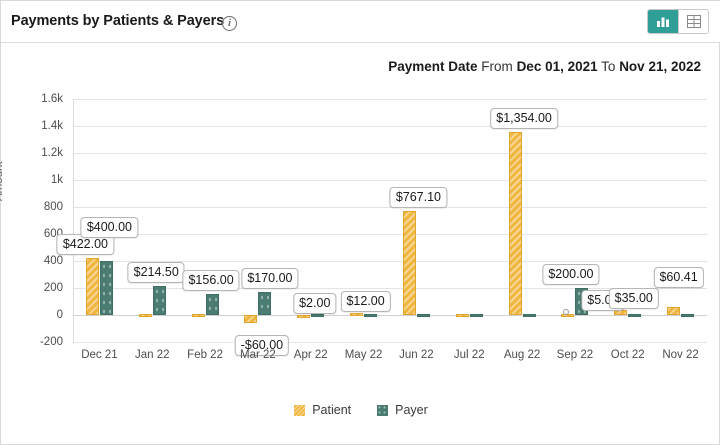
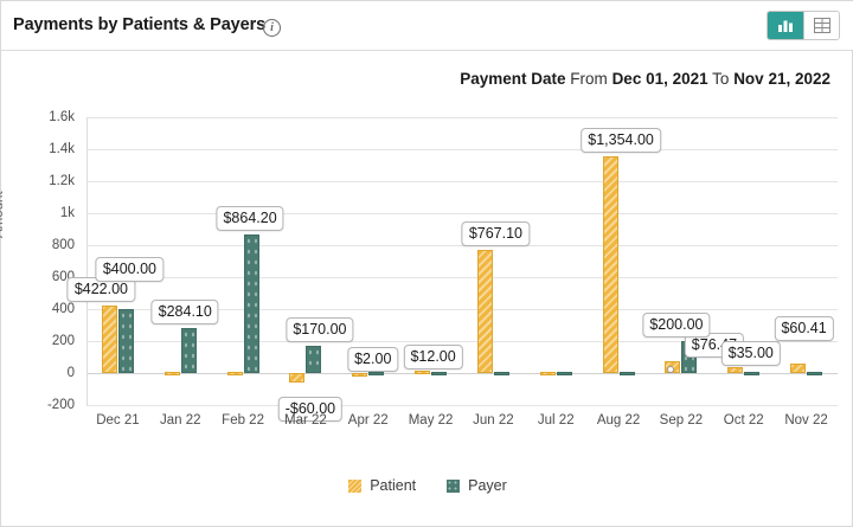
Payer/Jan 22: $214.50 -> $284.10
Payer/Feb 22: $156.00 -> $864.20
Patient/Sep 22: $5.00 -> $76.47
